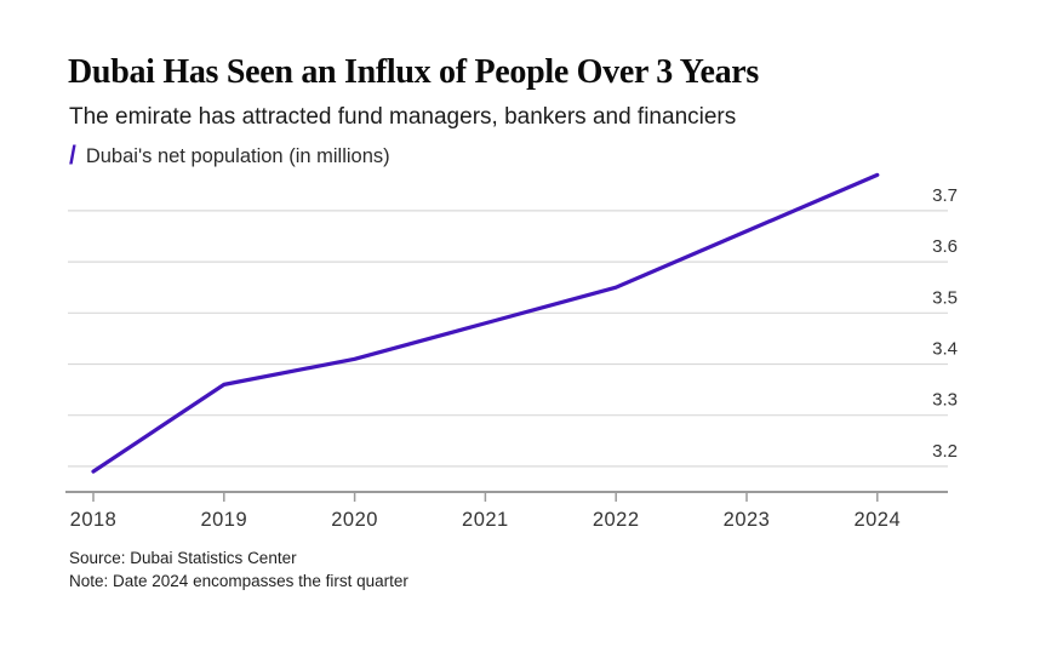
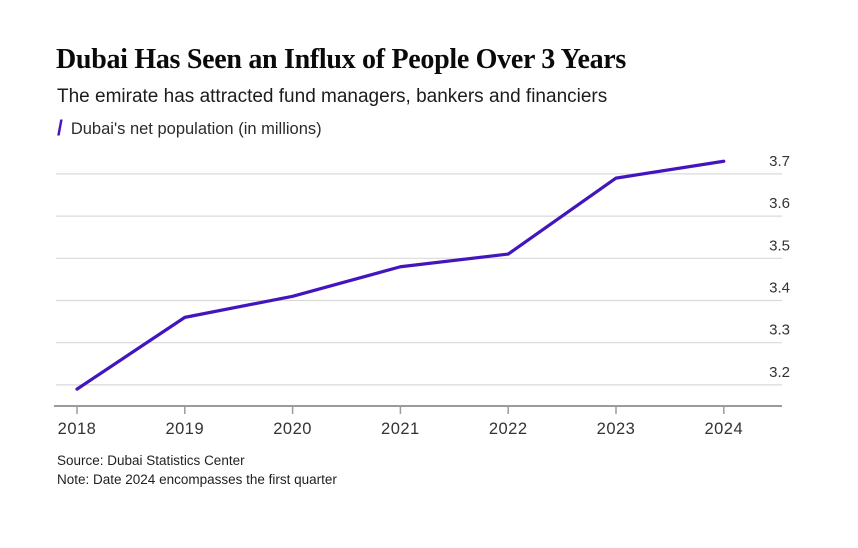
2022: 3.55 -> 3.51
2023: 3.66 -> 3.69
2024: 3.77 -> 3.73
